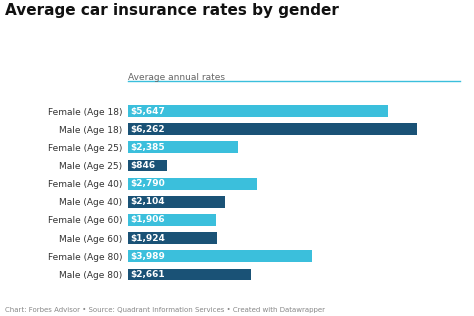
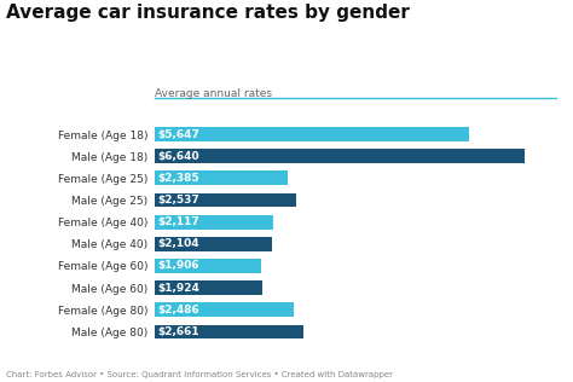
Male (Age 18): $6,262 -> $6,640
Male (Age 25): $846 -> $2,537
Female (Age 40): $2,790 -> $2,117
Female (Age 80): $3,989 -> $2,486
